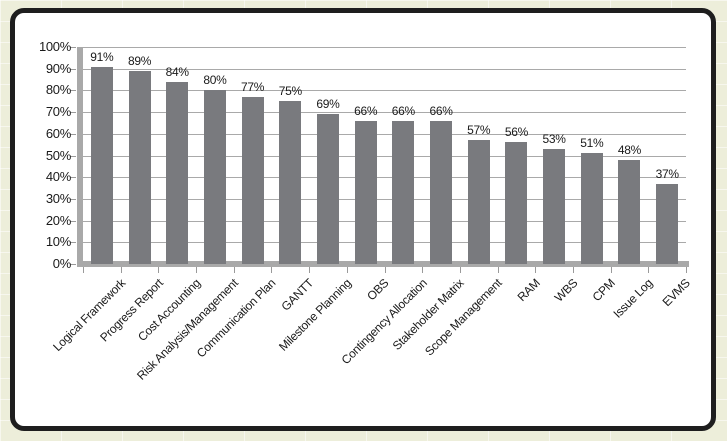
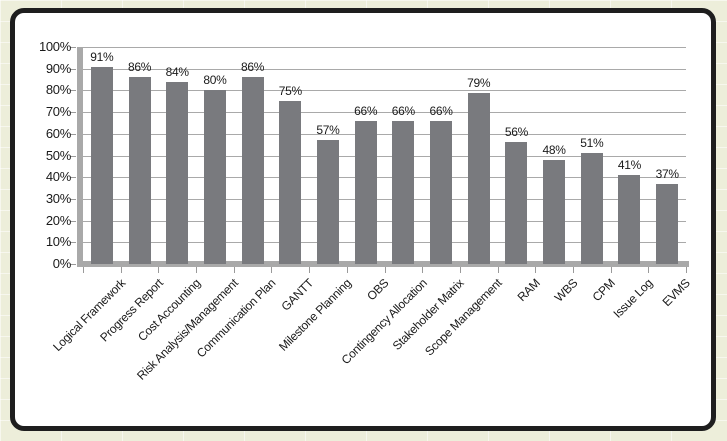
Progress Report: 89% -> 86%
Communication Plan: 77% -> 86%
Milestone Planning: 69% -> 57%
Scope Management: 57% -> 79%
WBS: 53% -> 48%
Issue Log: 48% -> 41%
